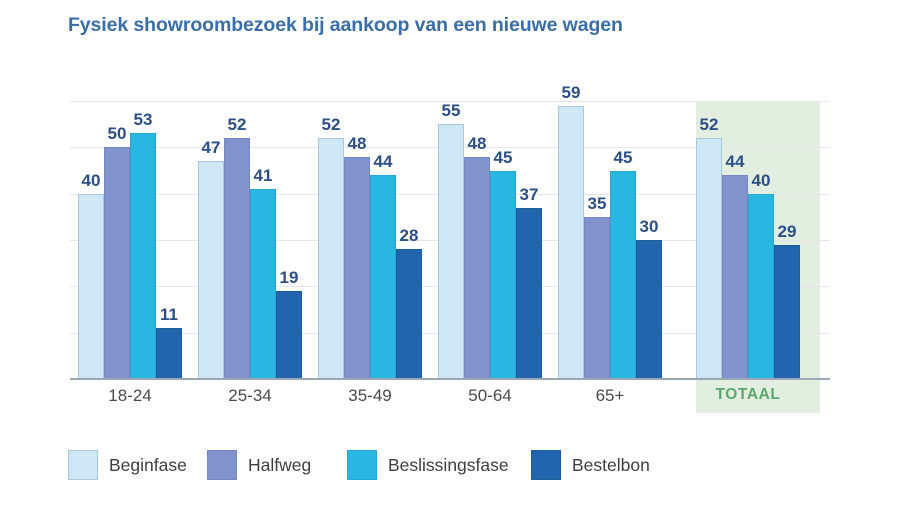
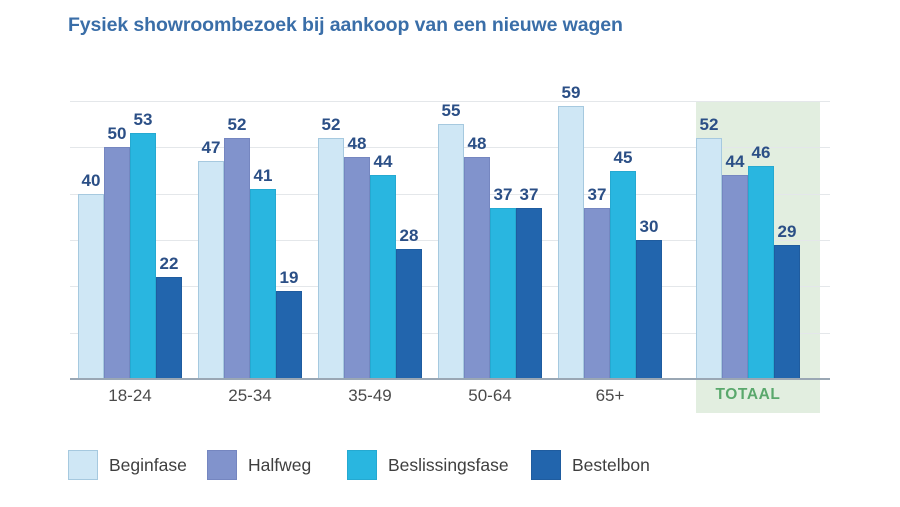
Bestelbon/18-24: 11 -> 22
Beslissingsfase/50-64: 45 -> 37
Halfweg/65+: 35 -> 37
Beslissingsfase/TOTAAL: 40 -> 46
